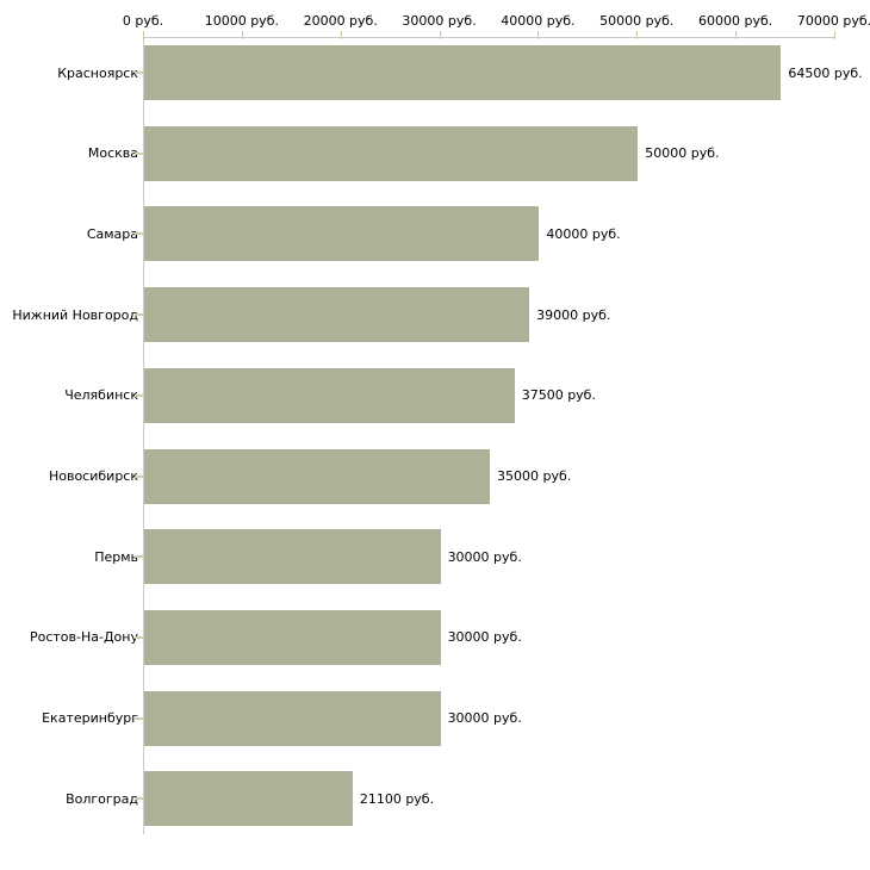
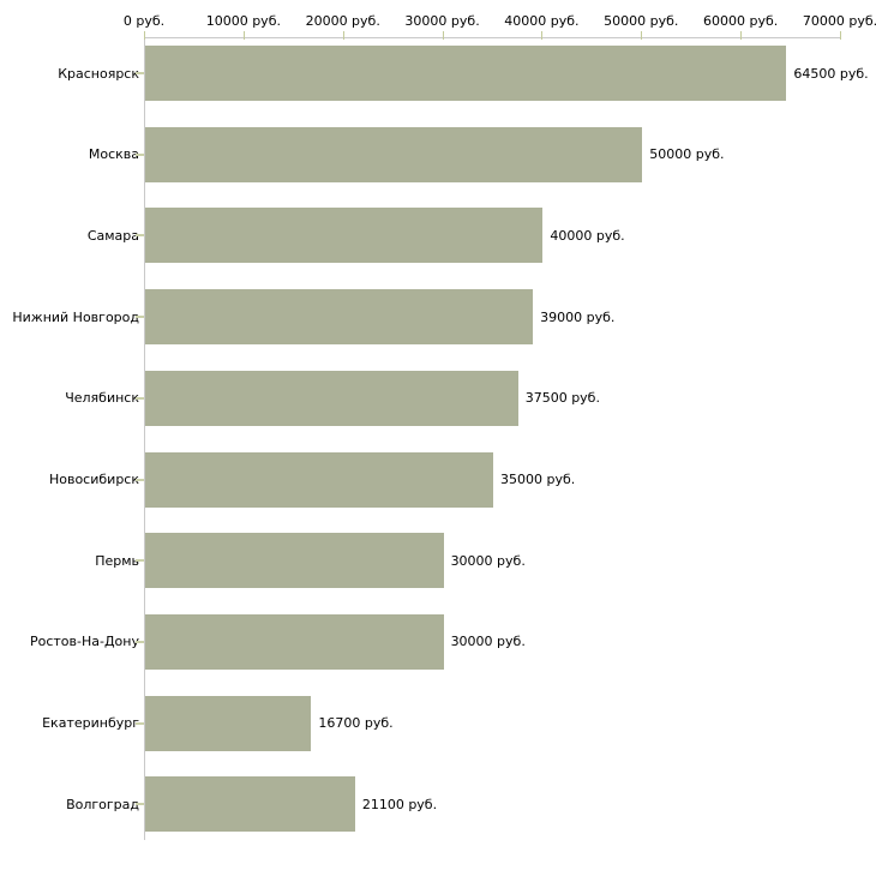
Екатеринбург: 30000 -> 16700
